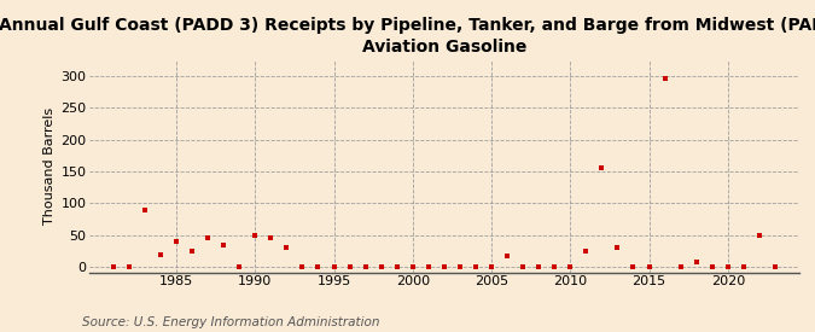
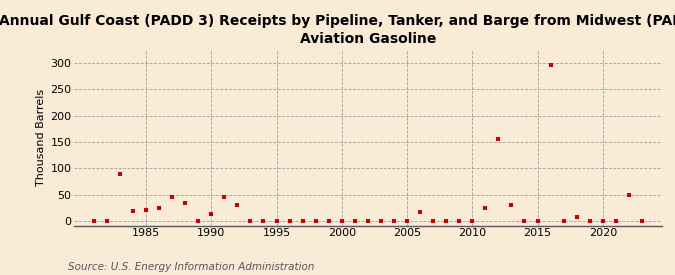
1985: 40 -> 22
1990: 50 -> 13
